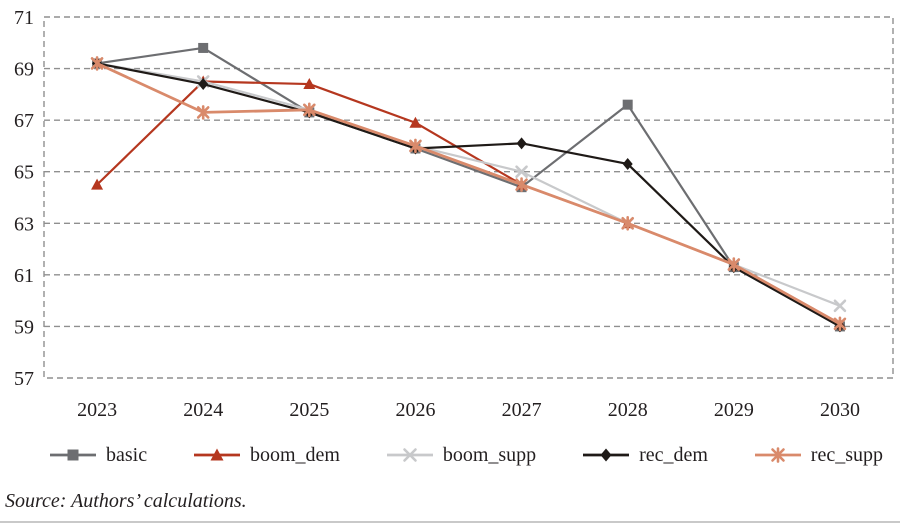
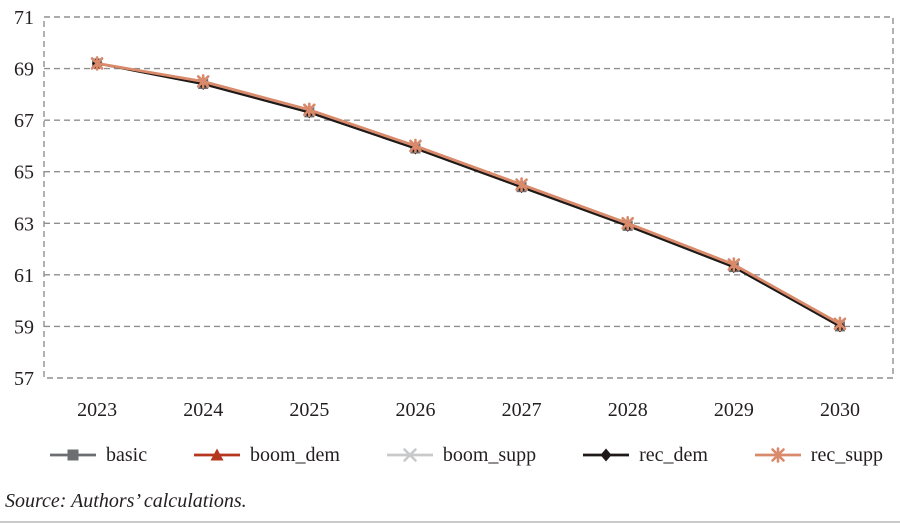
boom_dem/2023: 64.5 -> 69.2
basic/2024: 69.8 -> 68.4
rec_supp/2024: 67.3 -> 68.5
boom_dem/2025: 68.4 -> 67.4
boom_dem/2026: 66.9 -> 66.0
boom_supp/2027: 65.0 -> 64.5
rec_dem/2027: 66.1 -> 64.4
basic/2028: 67.6 -> 62.9
rec_dem/2028: 65.3 -> 62.9
boom_supp/2030: 59.8 -> 59.1
